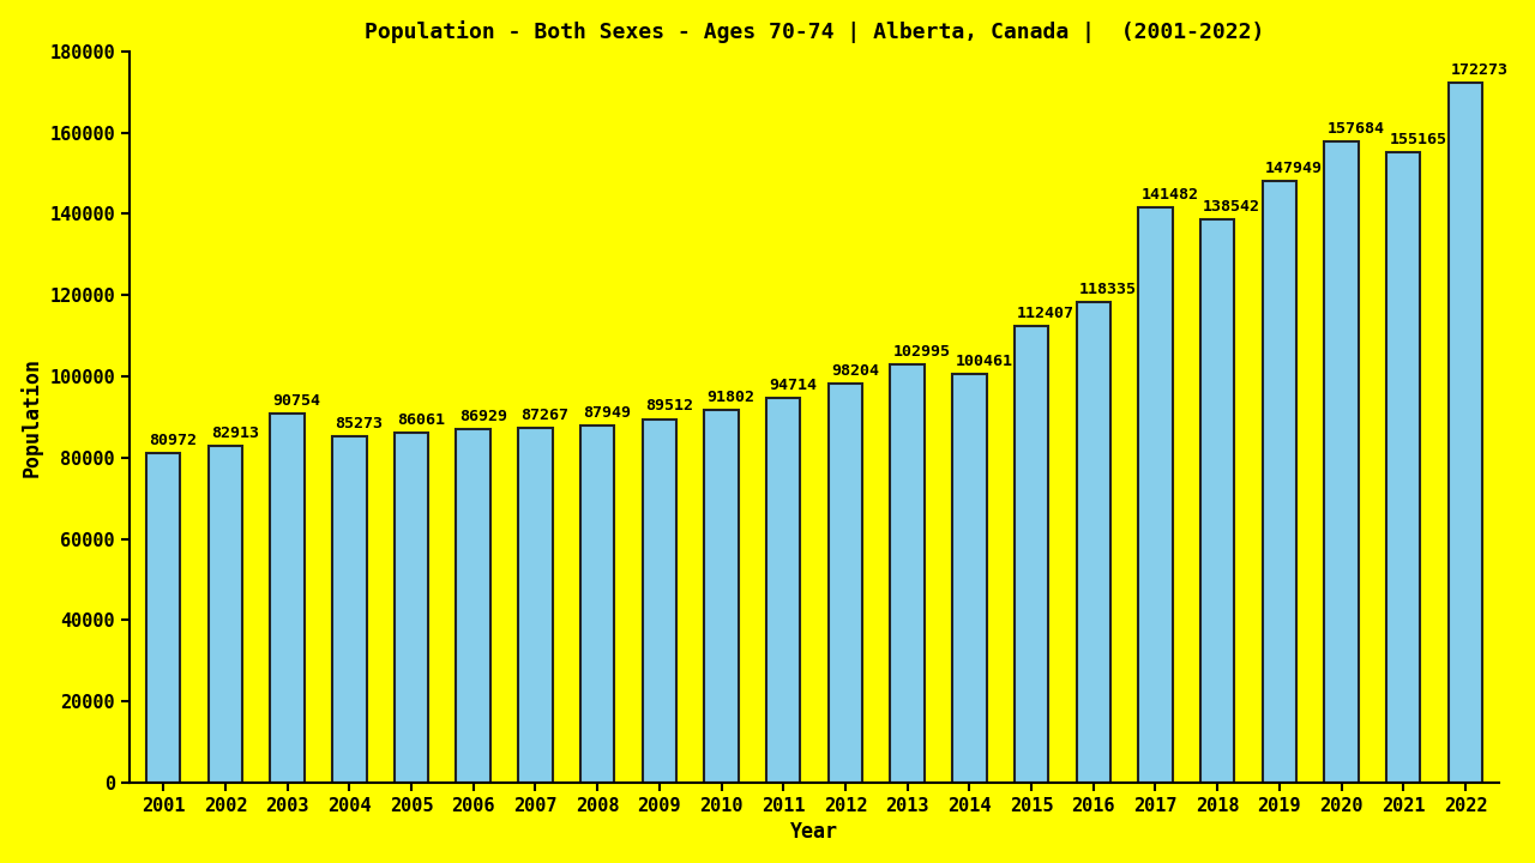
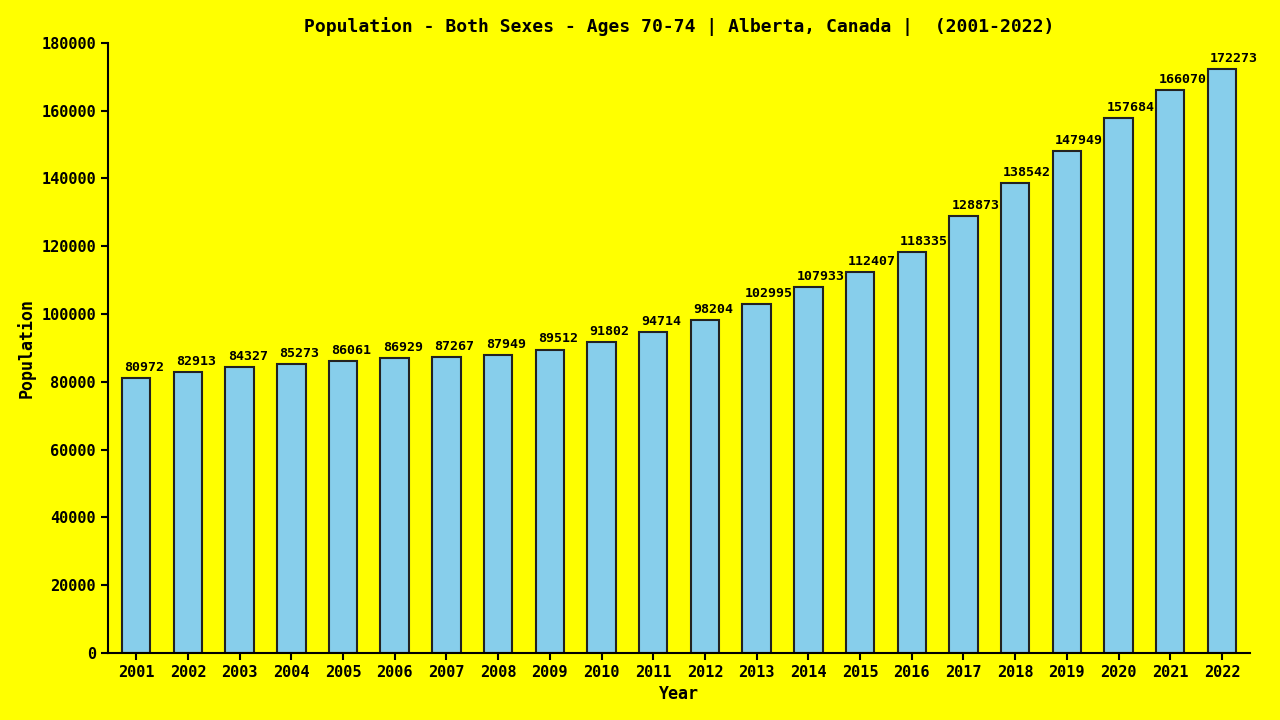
2003: 90754 -> 84327
2014: 100461 -> 107933
2017: 141482 -> 128873
2021: 155165 -> 166070
